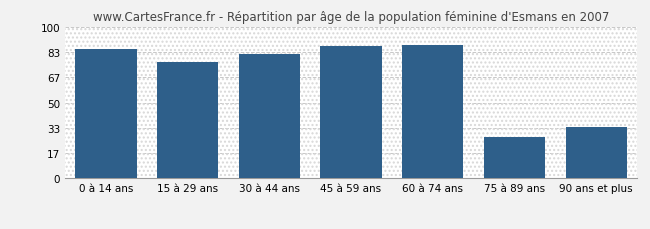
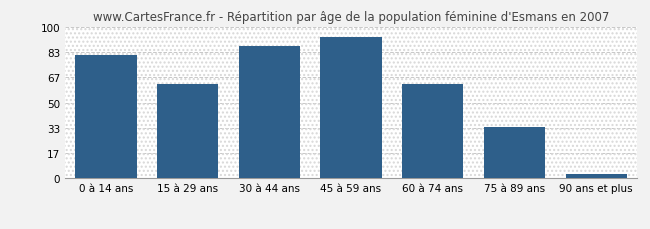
0 à 14 ans: 85 -> 81
15 à 29 ans: 77 -> 62
30 à 44 ans: 82 -> 87
45 à 59 ans: 87 -> 93
60 à 74 ans: 88 -> 62
75 à 89 ans: 27 -> 34
90 ans et plus: 34 -> 3
